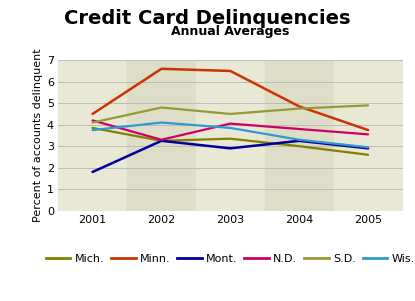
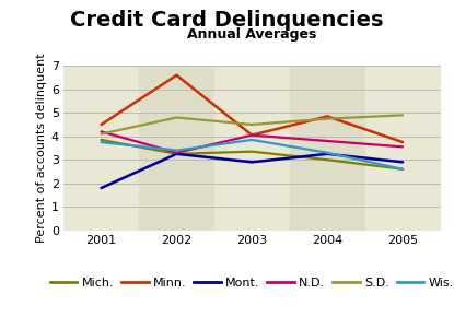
Wis./2002: 4.10 -> 3.40
Minn./2003: 6.50 -> 4.05
Wis./2005: 2.95 -> 2.60
